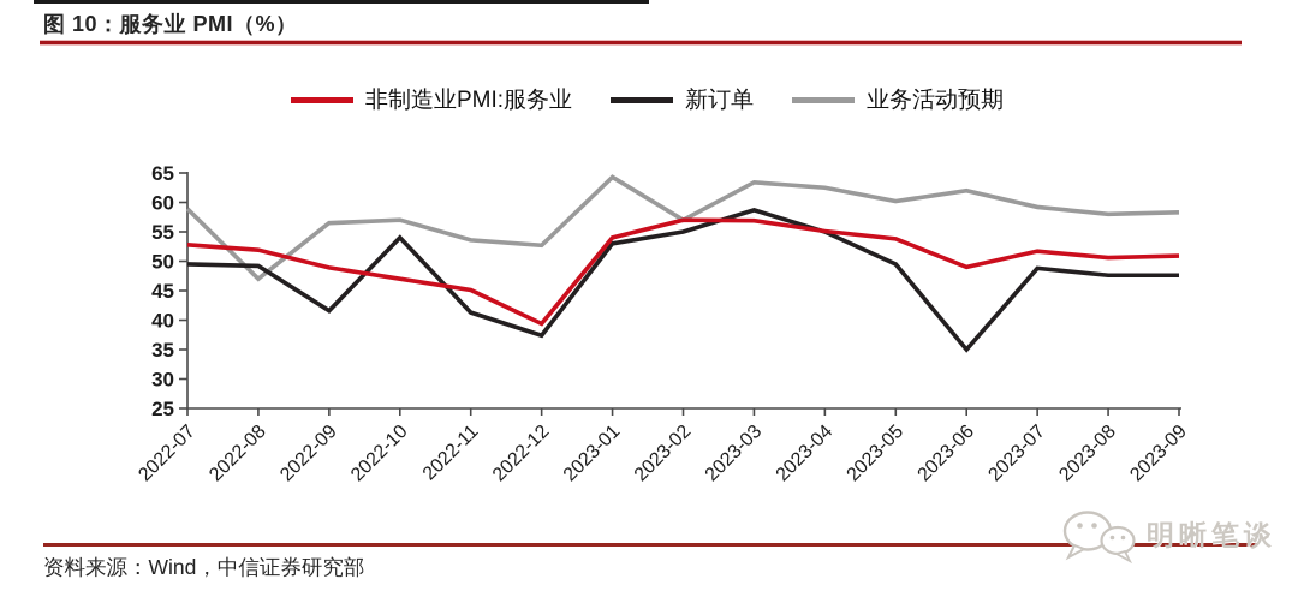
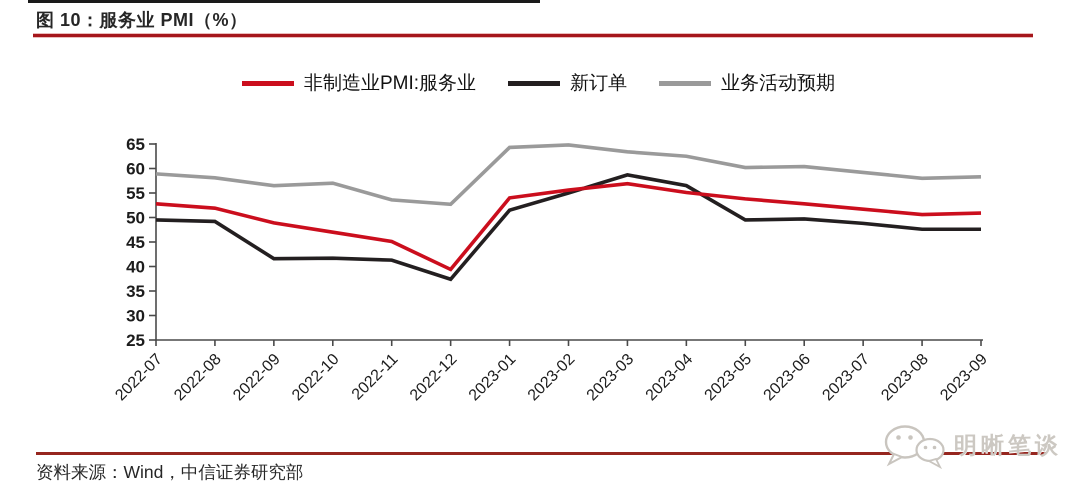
业务活动预期/2022-08: 47 -> 58
新订单/2022-10: 54 -> 42
新订单/2023-01: 53 -> 52
非制造业PMI:服务业/2023-02: 57 -> 56
业务活动预期/2023-02: 57 -> 65
新订单/2023-04: 55 -> 56
非制造业PMI:服务业/2023-06: 49 -> 53
新订单/2023-06: 35 -> 50
业务活动预期/2023-06: 62 -> 60
